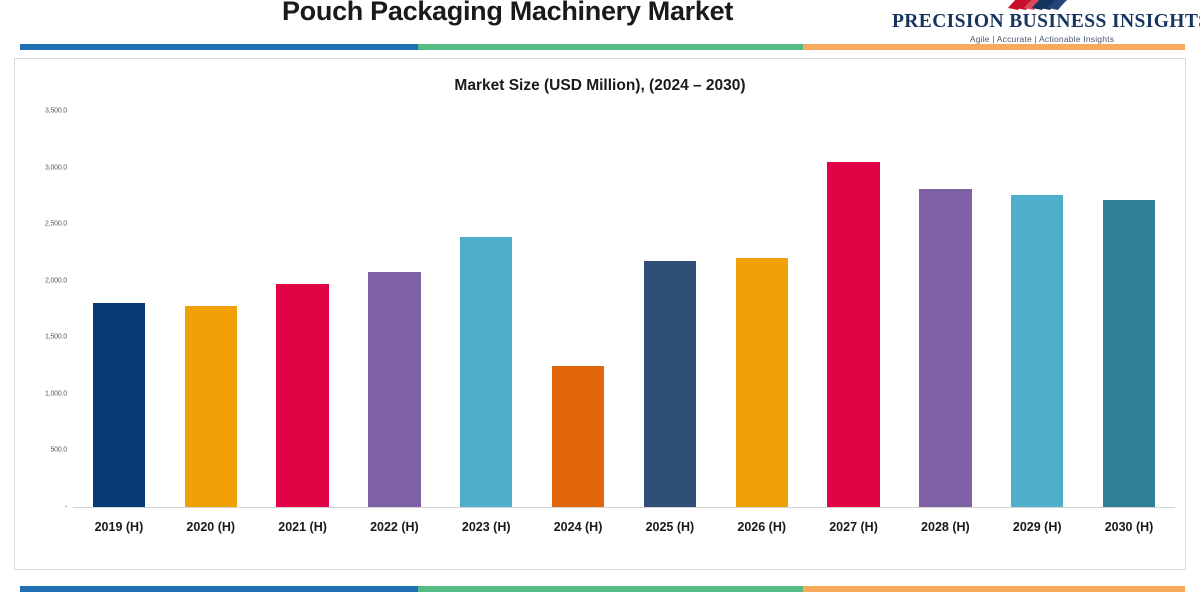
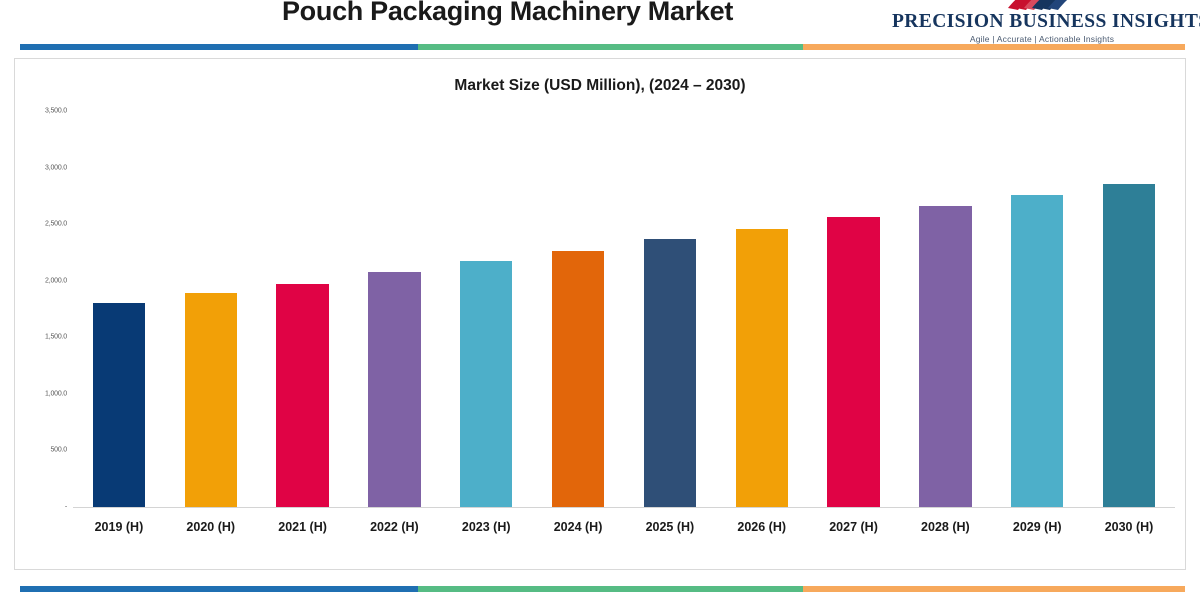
2020 (H): 1780 -> 1890
2023 (H): 2390 -> 2170
2024 (H): 1250 -> 2260
2025 (H): 2170 -> 2370
2026 (H): 2200 -> 2460
2027 (H): 3050 -> 2560
2028 (H): 2810 -> 2660
2030 (H): 2710 -> 2860
